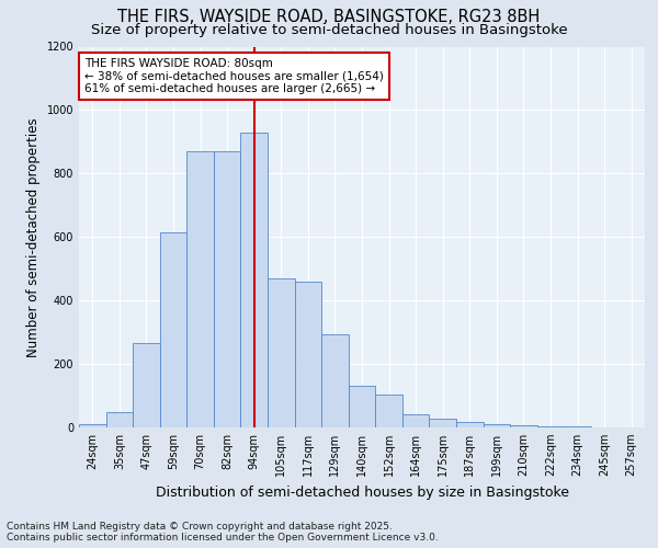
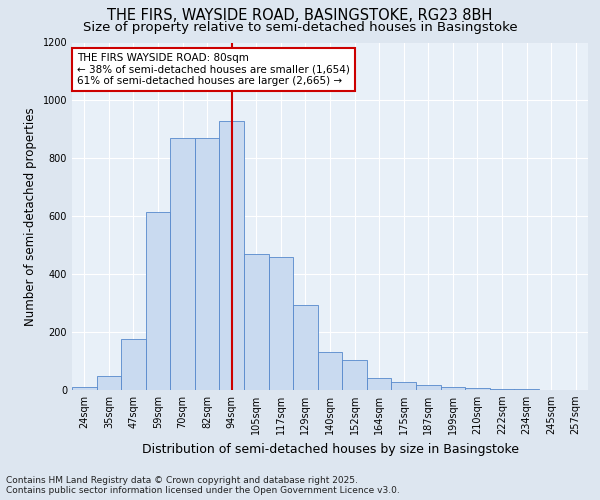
47sqm: 265 -> 175
